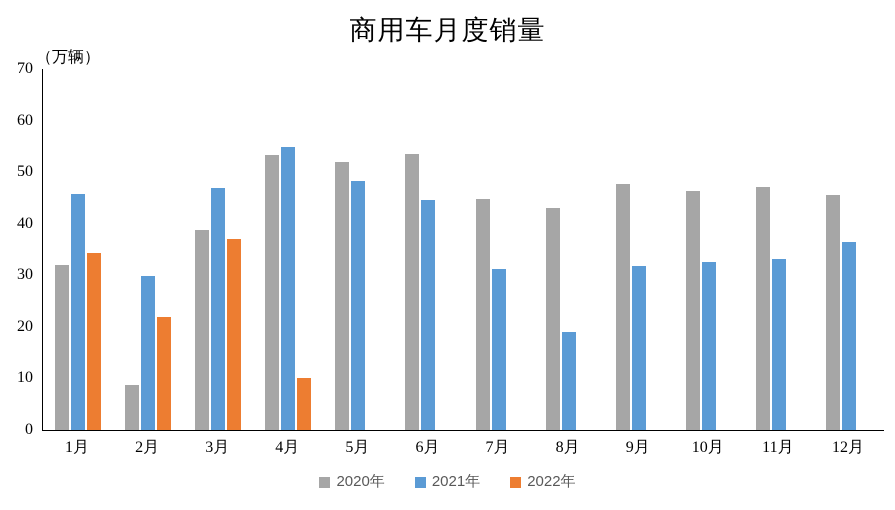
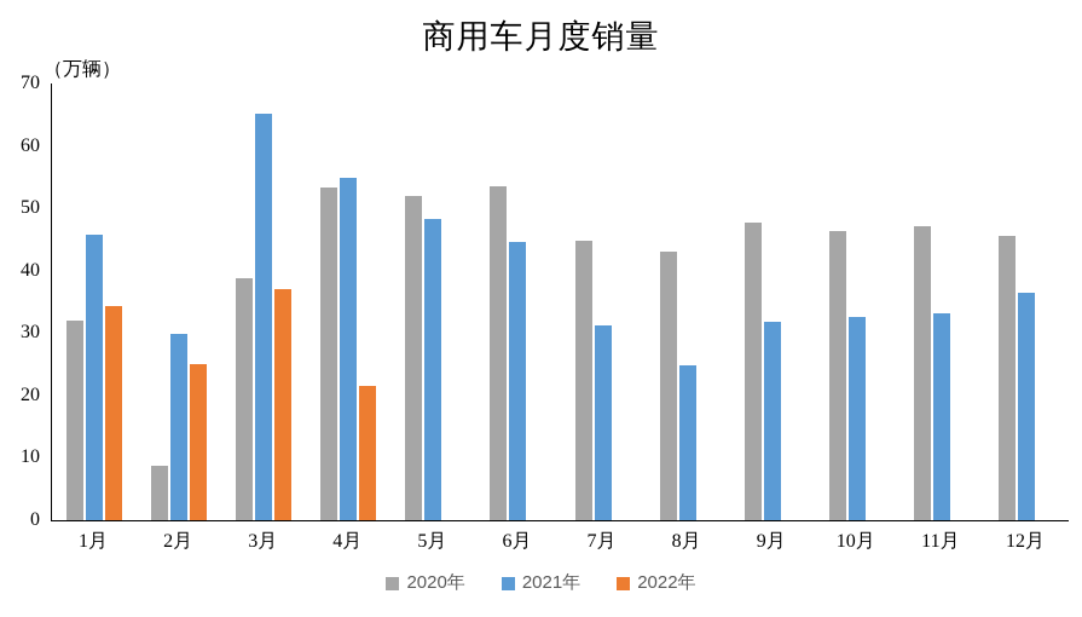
2022年/2月: 22 -> 25
2021年/3月: 47 -> 65
2022年/4月: 10 -> 22
2021年/8月: 19 -> 25
